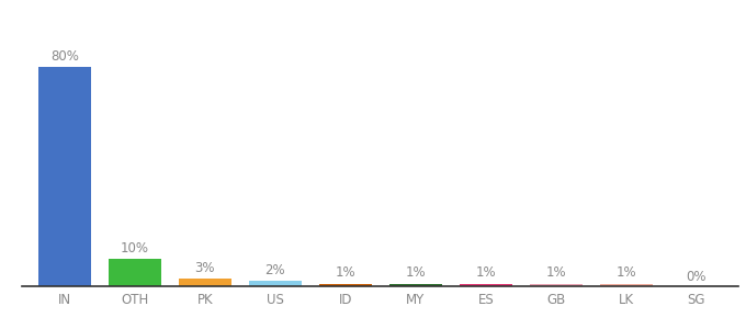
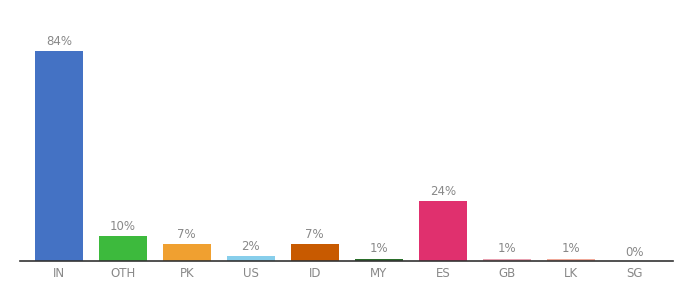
IN: 80% -> 84%
PK: 3% -> 7%
ID: 1% -> 7%
ES: 1% -> 24%
